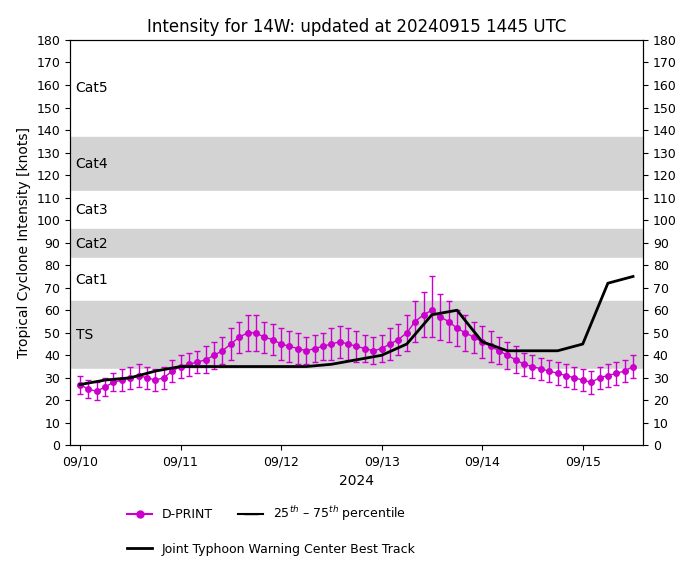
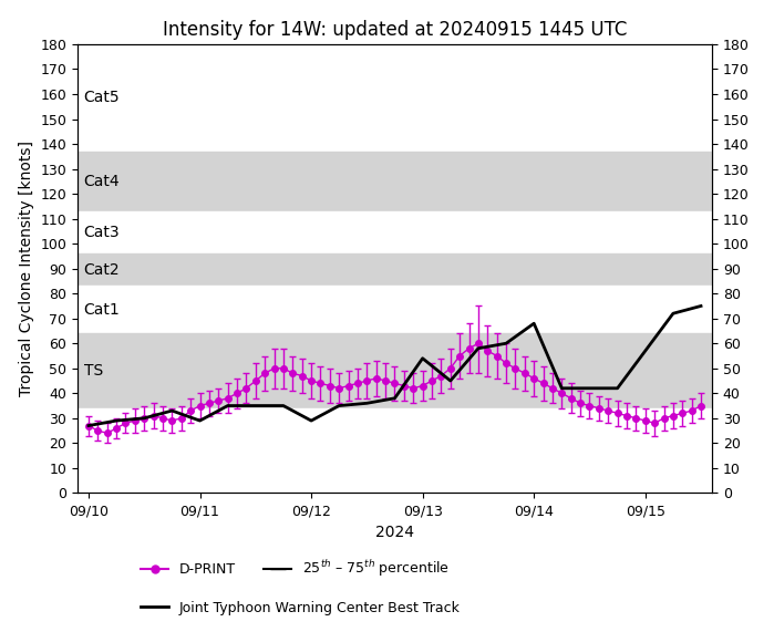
Joint Typhoon Warning Center Best Track/09/11: 35 -> 29
Joint Typhoon Warning Center Best Track/09/12: 35 -> 29
Joint Typhoon Warning Center Best Track/09/13: 40 -> 54
Joint Typhoon Warning Center Best Track/09/14: 46 -> 68
Joint Typhoon Warning Center Best Track/09/15: 45 -> 57
